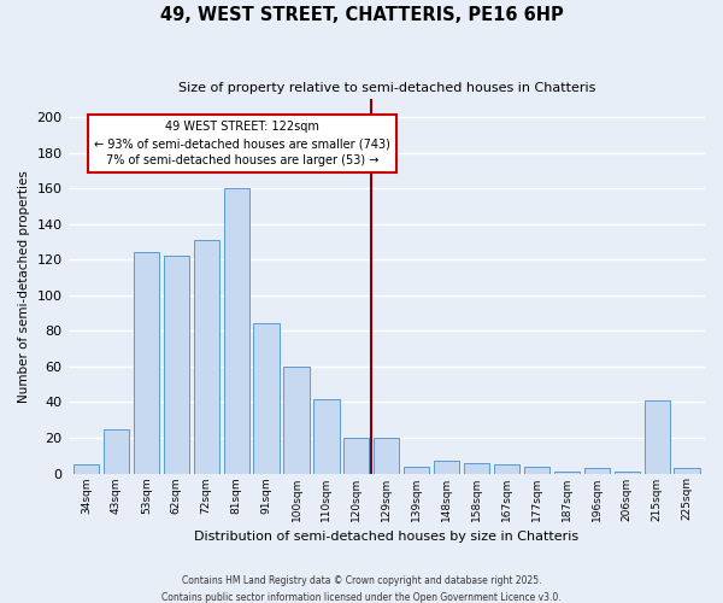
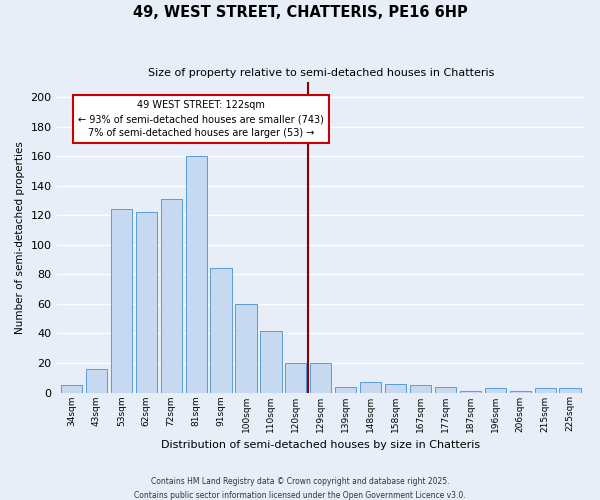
43sqm: 25 -> 16
215sqm: 41 -> 3
